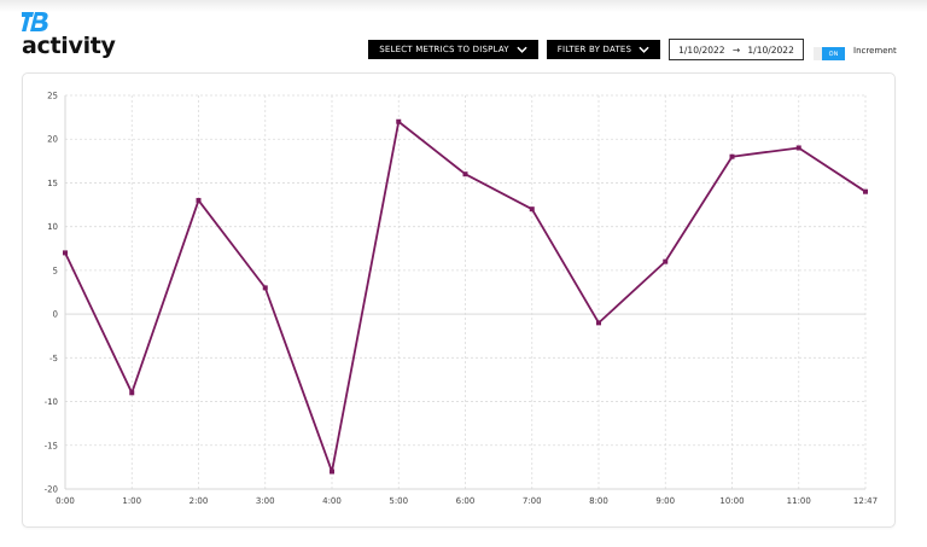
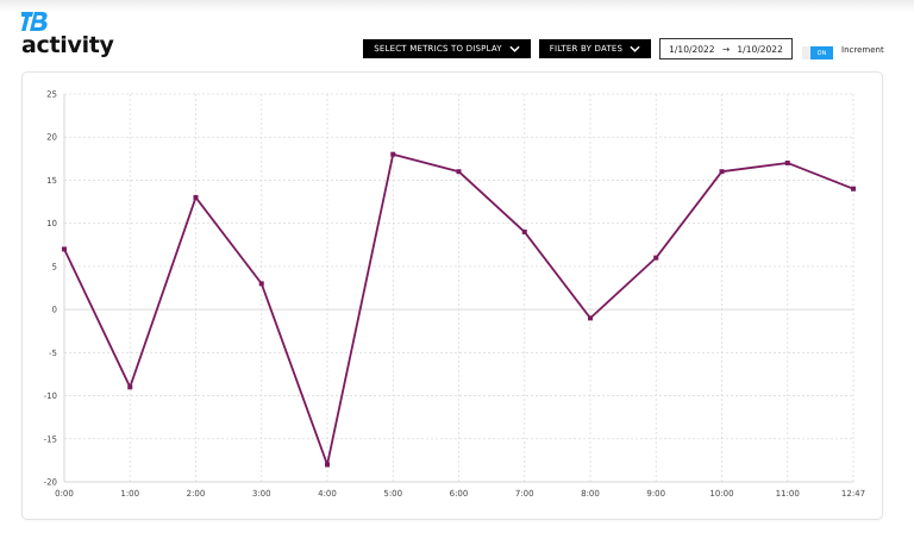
5:00: 22 -> 18
7:00: 12 -> 9
10:00: 18 -> 16
11:00: 19 -> 17
